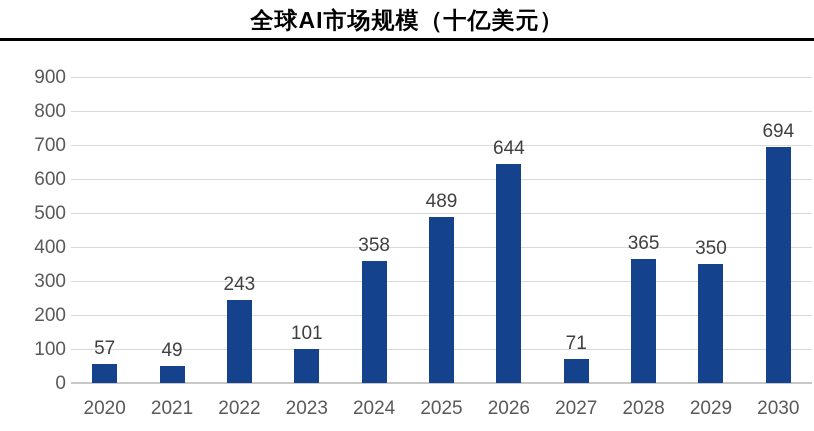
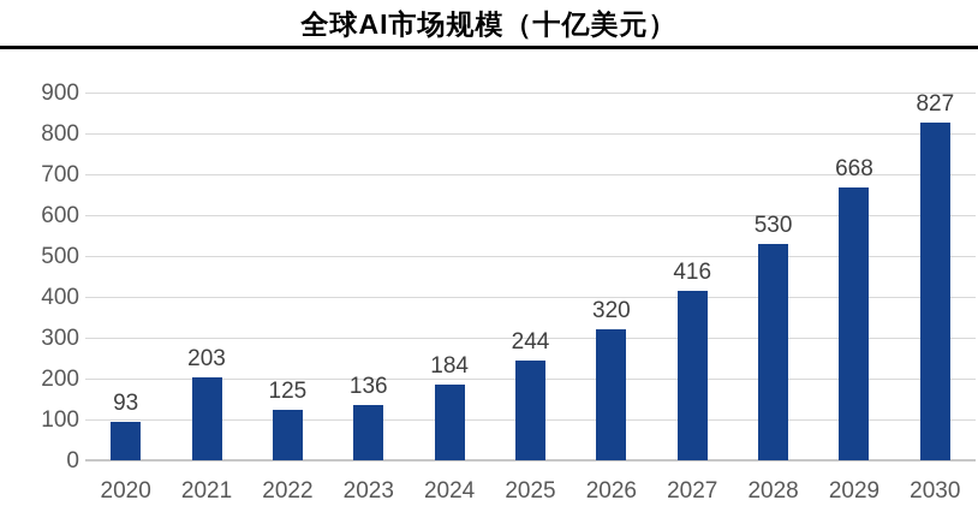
2020: 57 -> 93
2021: 49 -> 203
2022: 243 -> 125
2023: 101 -> 136
2024: 358 -> 184
2025: 489 -> 244
2026: 644 -> 320
2027: 71 -> 416
2028: 365 -> 530
2029: 350 -> 668
2030: 694 -> 827
